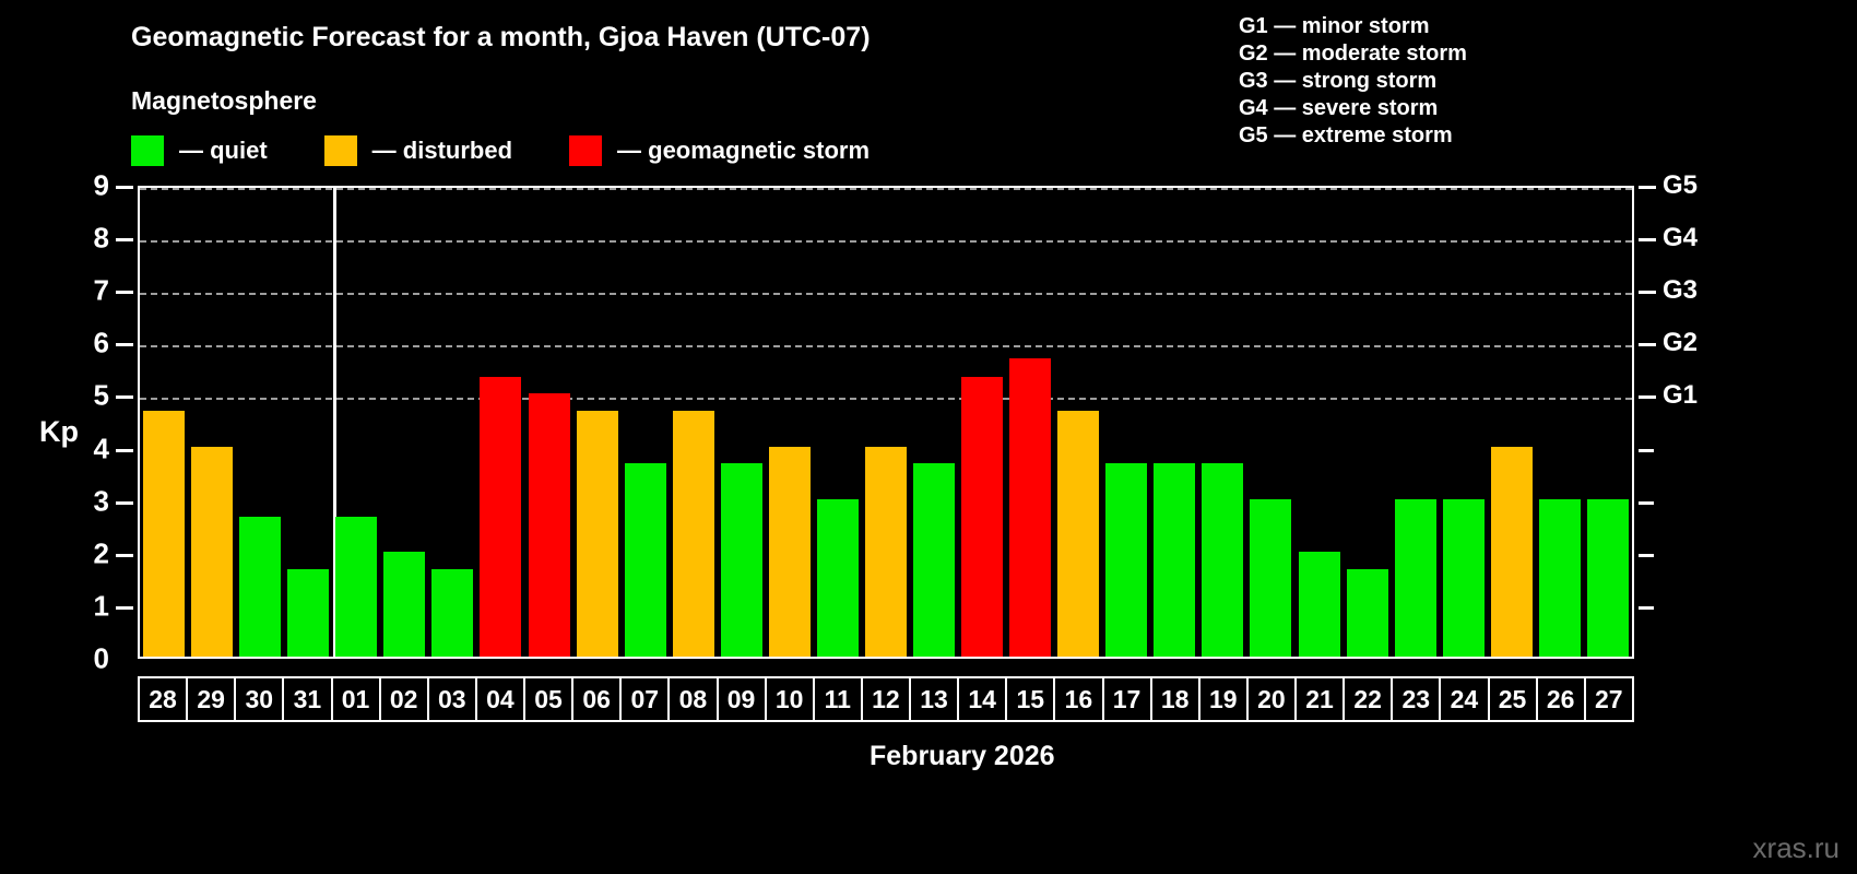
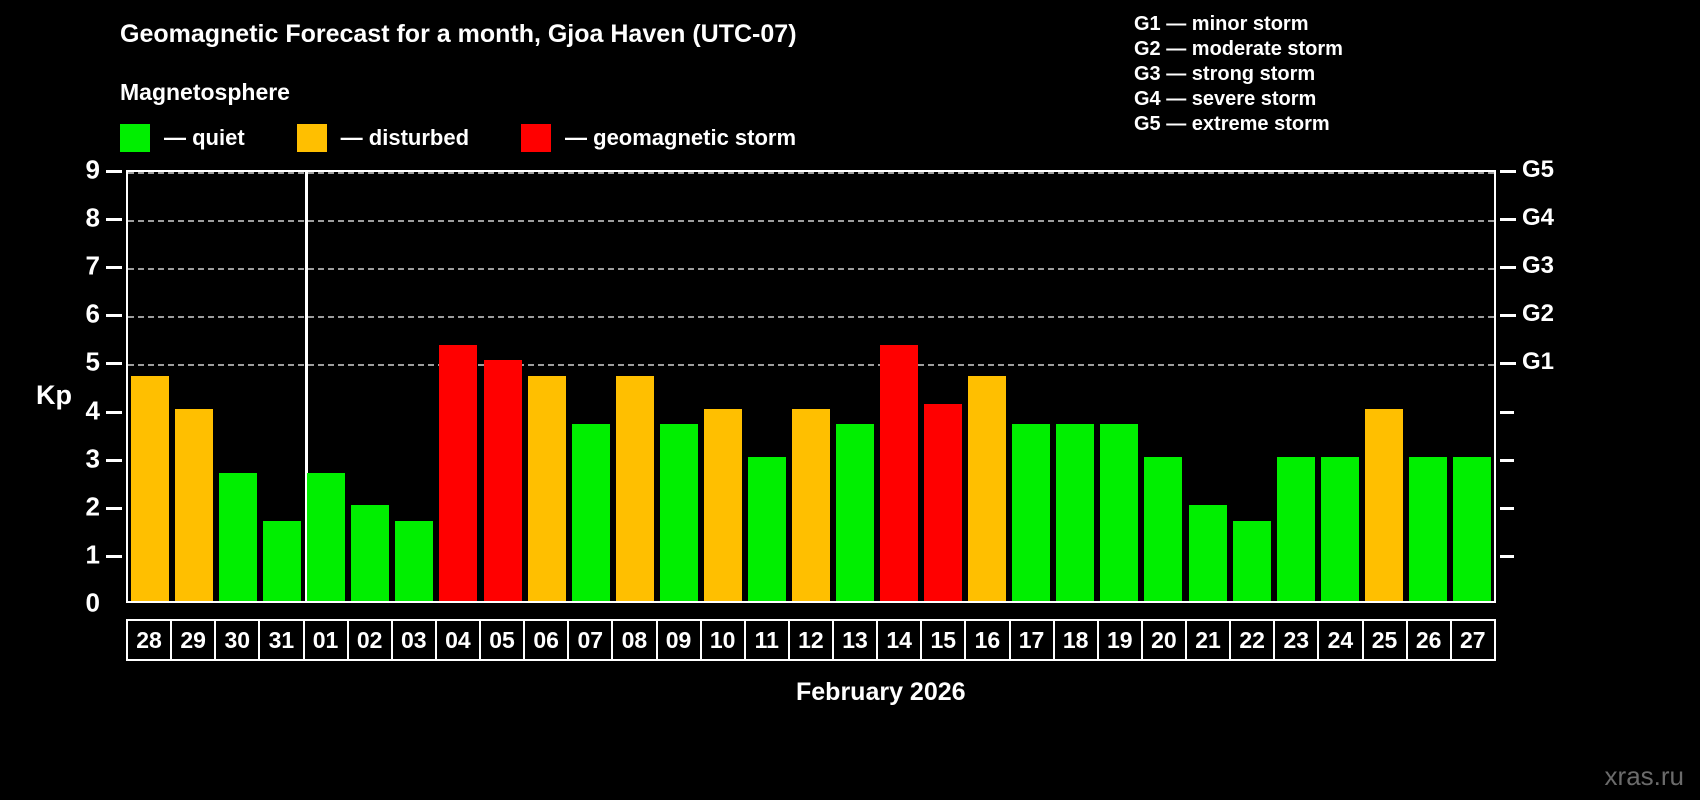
15: 5.7 -> 4.1
